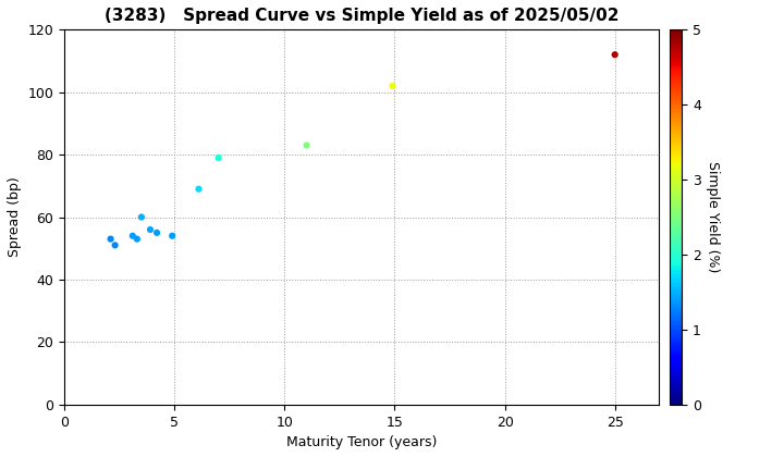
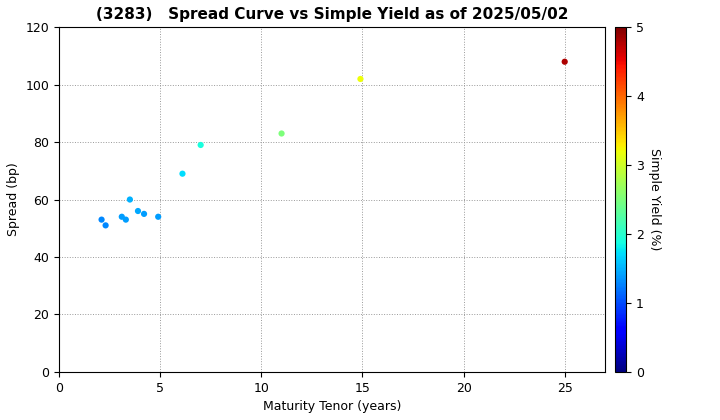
25: 112 -> 108
